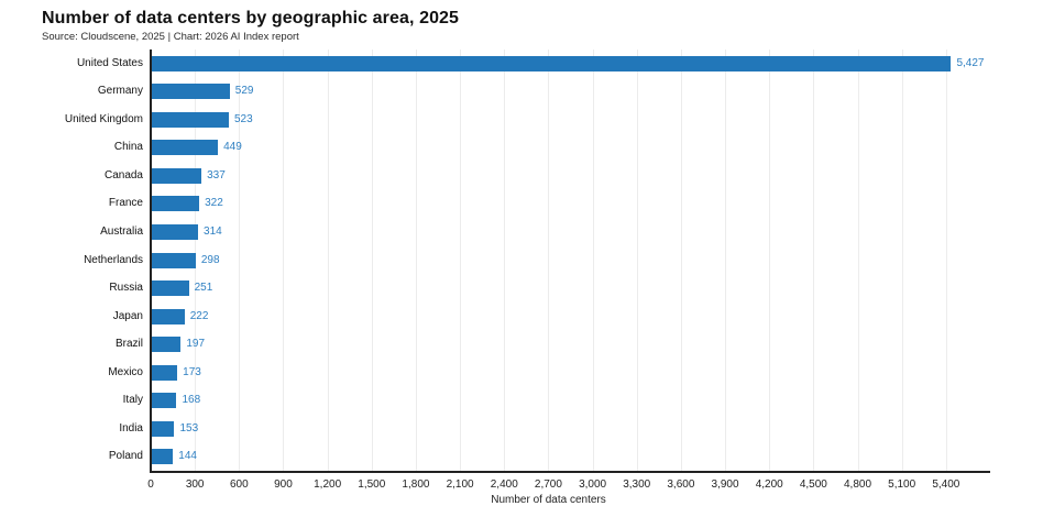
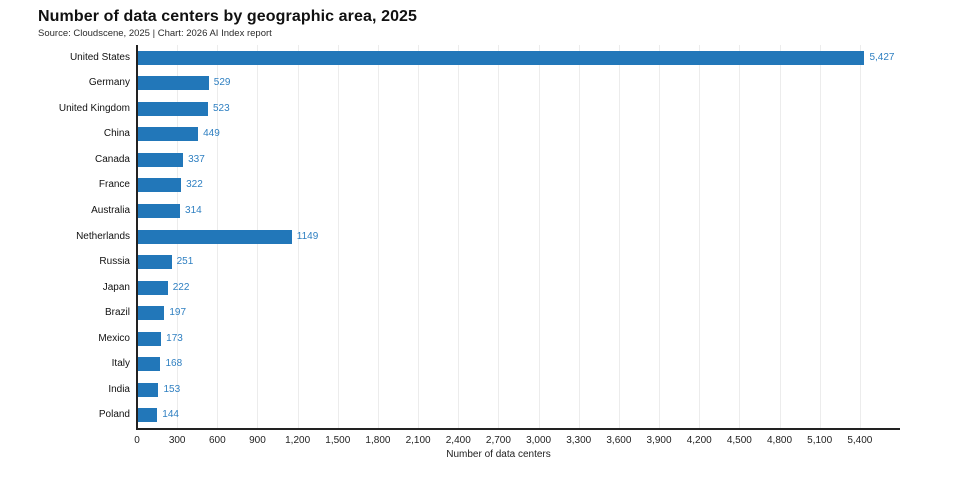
Netherlands: 298 -> 1149
